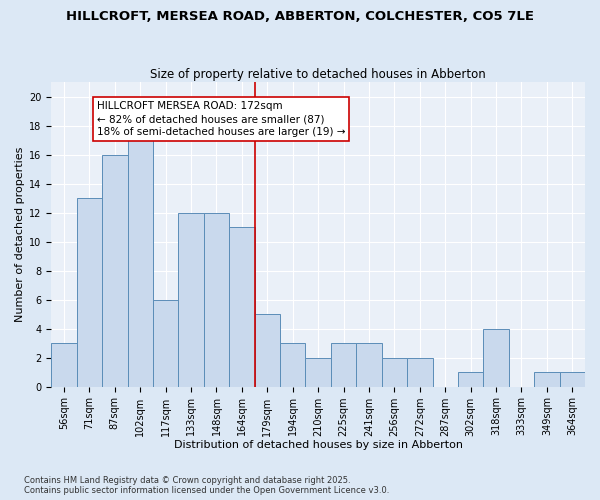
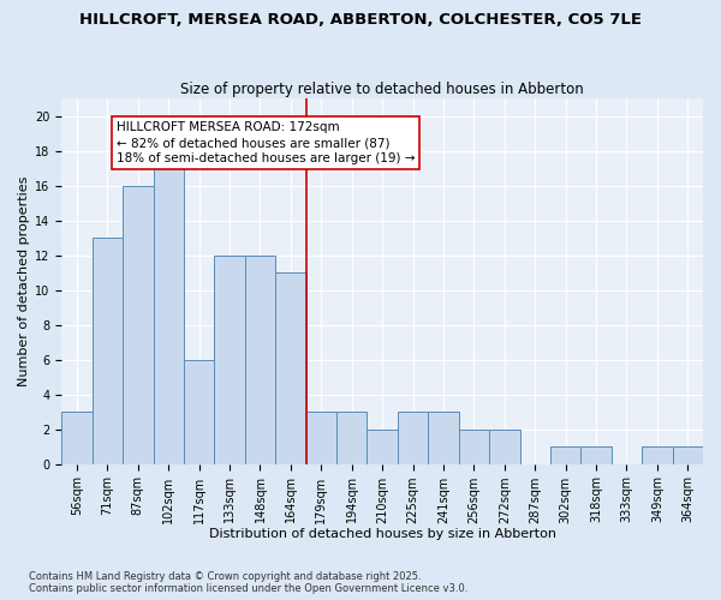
179sqm: 5 -> 3
318sqm: 4 -> 1
